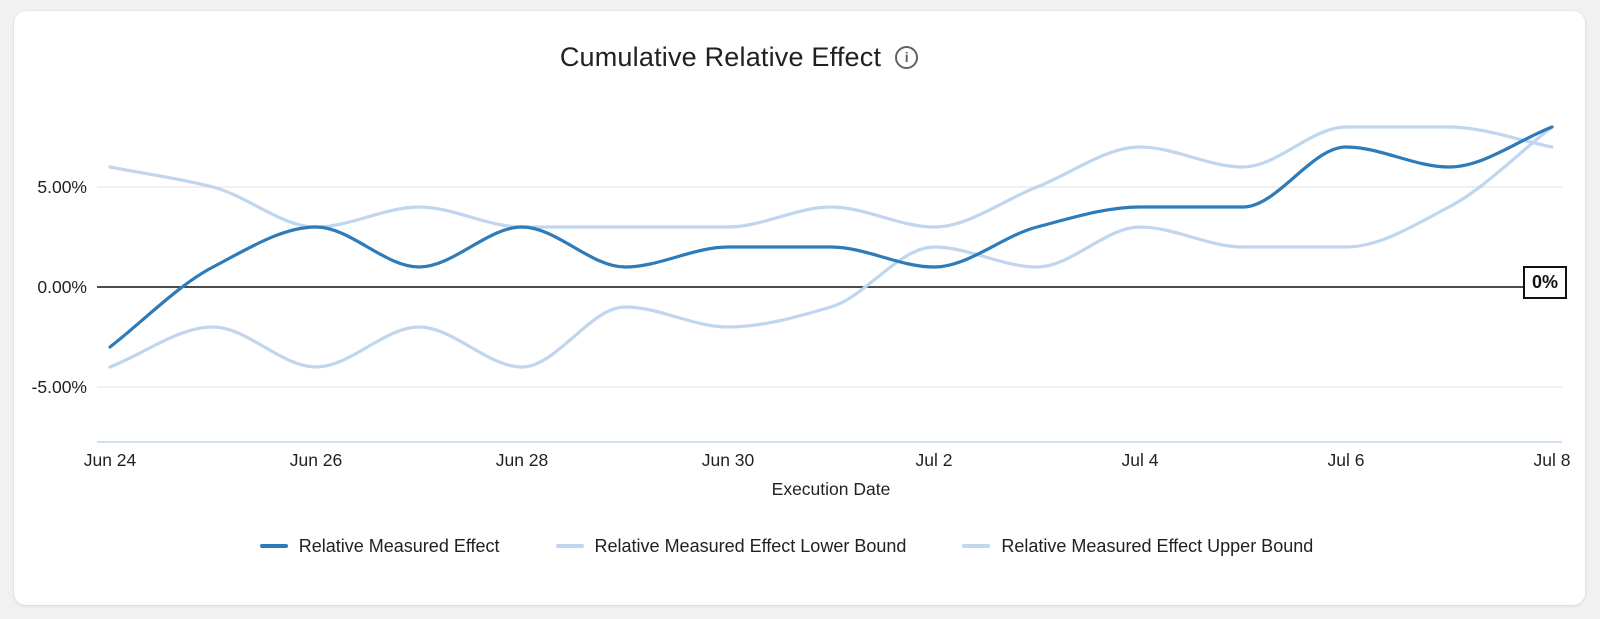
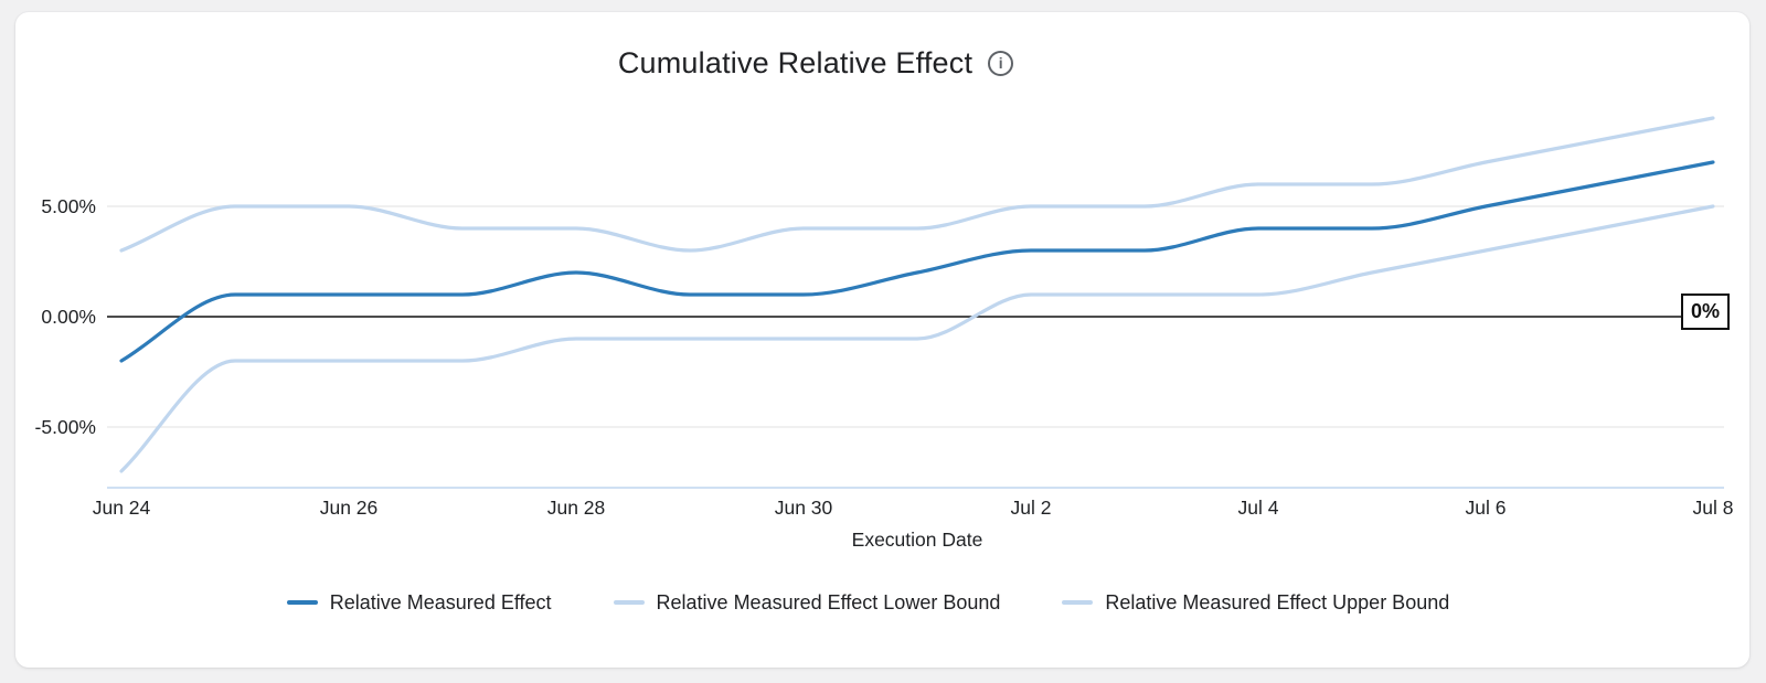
Relative Measured Effect/Jun 24: -3% -> -2%
Relative Measured Effect Lower Bound/Jun 24: -4% -> -7%
Relative Measured Effect Upper Bound/Jun 24: 6% -> 3%
Relative Measured Effect/Jun 26: 3% -> 1%
Relative Measured Effect Lower Bound/Jun 26: -4% -> -2%
Relative Measured Effect Upper Bound/Jun 26: 3% -> 5%
Relative Measured Effect/Jun 28: 3% -> 2%
Relative Measured Effect Lower Bound/Jun 28: -4% -> -1%
Relative Measured Effect Upper Bound/Jun 28: 3% -> 4%
Relative Measured Effect/Jun 30: 2% -> 1%
Relative Measured Effect Lower Bound/Jun 30: -2% -> -1%
Relative Measured Effect Upper Bound/Jun 30: 3% -> 4%
Relative Measured Effect/Jul 2: 1% -> 3%
Relative Measured Effect Lower Bound/Jul 2: 2% -> 1%
Relative Measured Effect Upper Bound/Jul 2: 3% -> 5%
Relative Measured Effect Lower Bound/Jul 4: 3% -> 1%
Relative Measured Effect Upper Bound/Jul 4: 7% -> 6%
Relative Measured Effect/Jul 6: 7% -> 5%
Relative Measured Effect Lower Bound/Jul 6: 2% -> 3%
Relative Measured Effect Upper Bound/Jul 6: 8% -> 7%
Relative Measured Effect/Jul 8: 8% -> 7%
Relative Measured Effect Lower Bound/Jul 8: 8% -> 5%
Relative Measured Effect Upper Bound/Jul 8: 7% -> 9%
